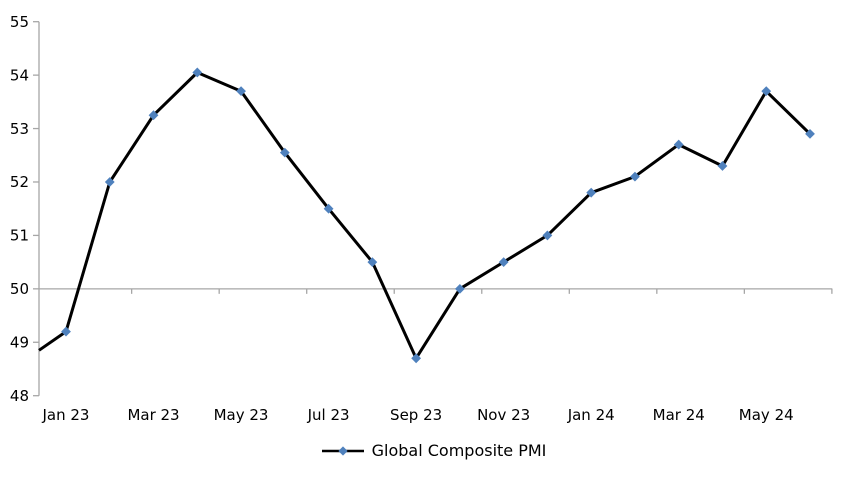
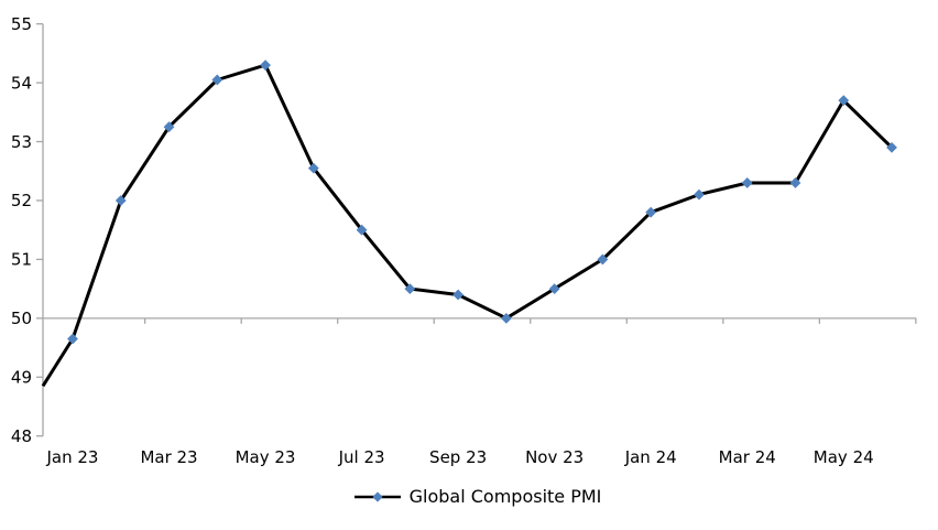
Jan 23: 49.2 -> 49.6
May 23: 53.7 -> 54.3
Sep 23: 48.7 -> 50.4
Mar 24: 52.7 -> 52.3
